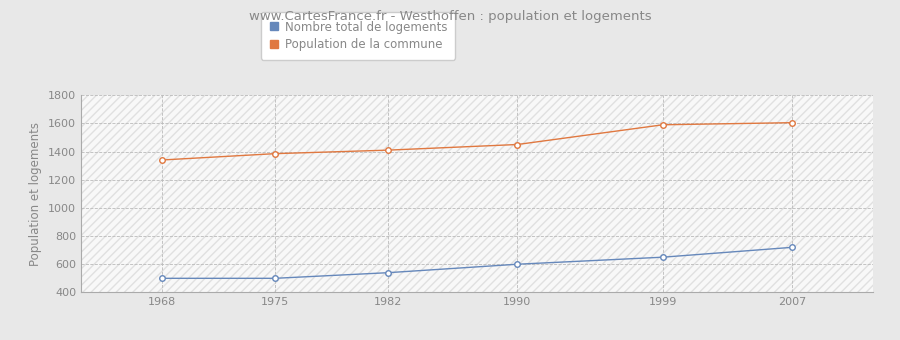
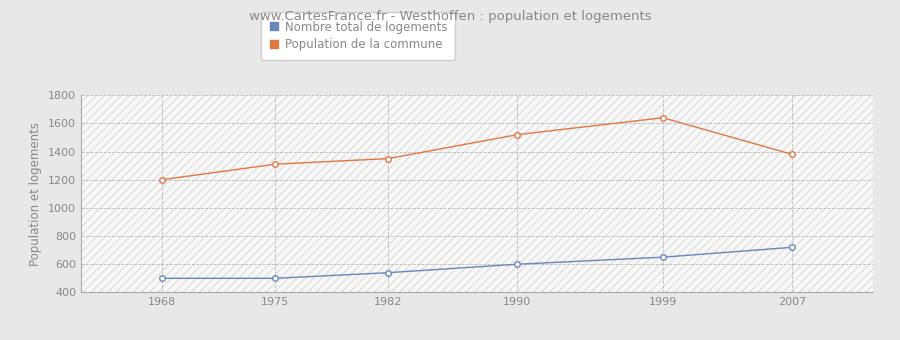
Population de la commune/1968: 1340 -> 1200
Population de la commune/1975: 1380 -> 1310
Population de la commune/1982: 1410 -> 1350
Population de la commune/1990: 1450 -> 1520
Population de la commune/1999: 1590 -> 1640
Population de la commune/2007: 1600 -> 1380
